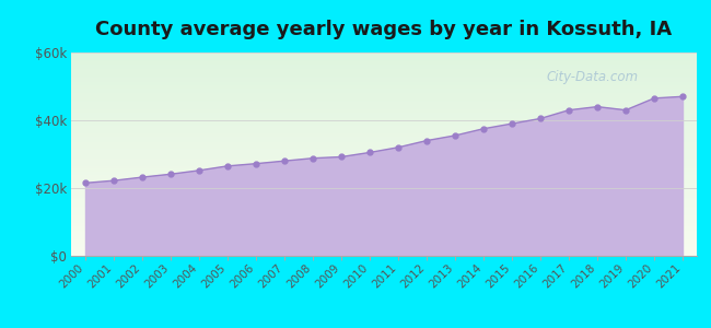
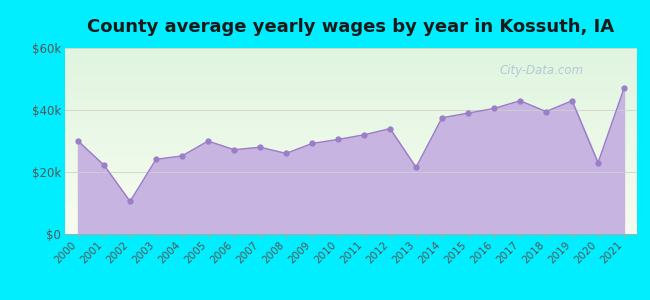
2000: $21.5k -> $30.0k
2002: $23.2k -> $10.5k
2005: $26.5k -> $30.0k
2008: $28.8k -> $26.0k
2013: $35.5k -> $21.5k
2018: $44.0k -> $39.5k
2020: $46.5k -> $23.0k
